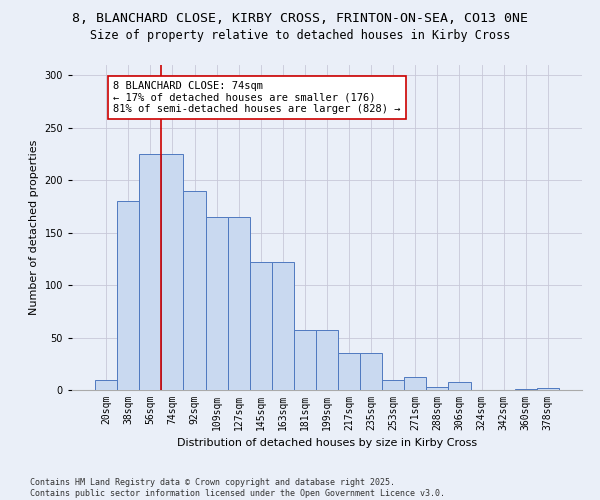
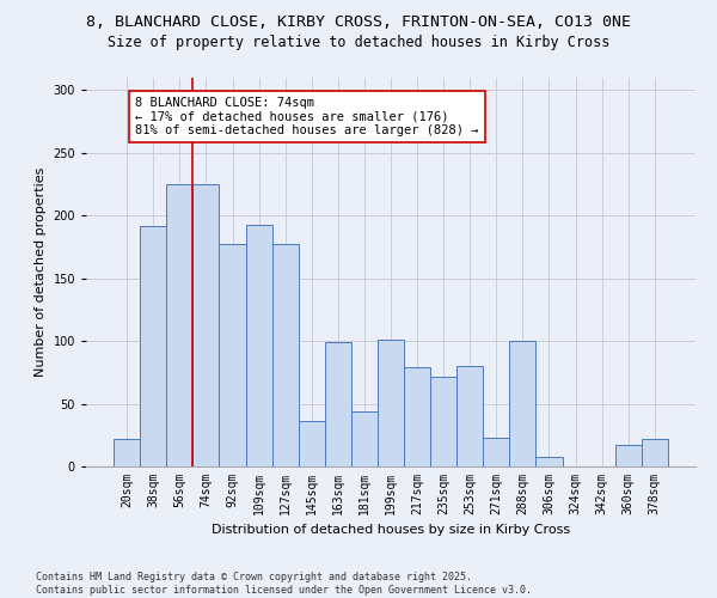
20sqm: 10 -> 22
38sqm: 180 -> 192
92sqm: 190 -> 177
109sqm: 165 -> 193
127sqm: 165 -> 177
145sqm: 122 -> 36
163sqm: 122 -> 99
181sqm: 57 -> 44
199sqm: 57 -> 101
217sqm: 35 -> 79
235sqm: 35 -> 72
253sqm: 10 -> 80
271sqm: 12 -> 23
288sqm: 3 -> 100
360sqm: 1 -> 17
378sqm: 2 -> 22
